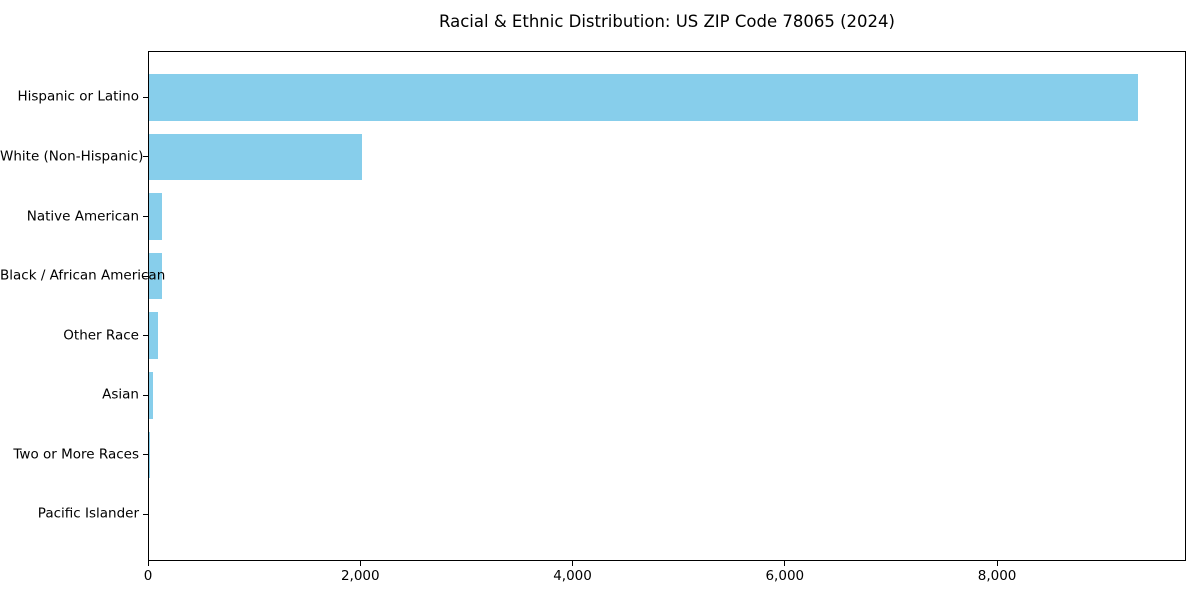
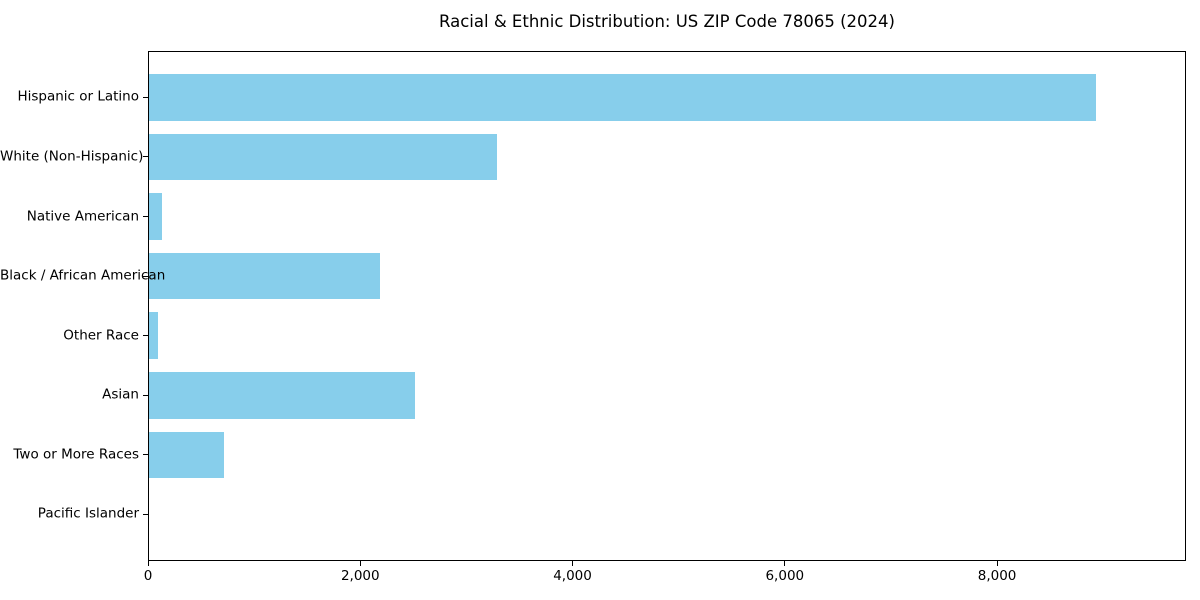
Hispanic or Latino: 9320 -> 8920
White (Non-Hispanic): 2000 -> 3280
Black / African American: 120 -> 2180
Asian: 40 -> 2510
Two or More Races: 10 -> 710
